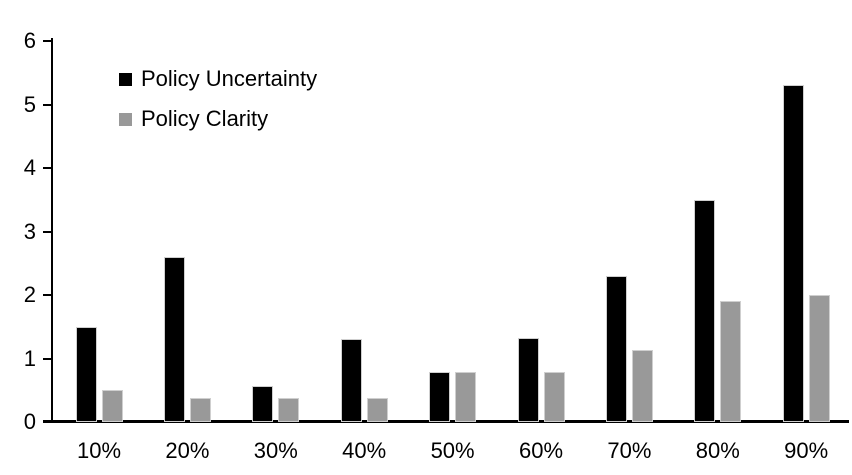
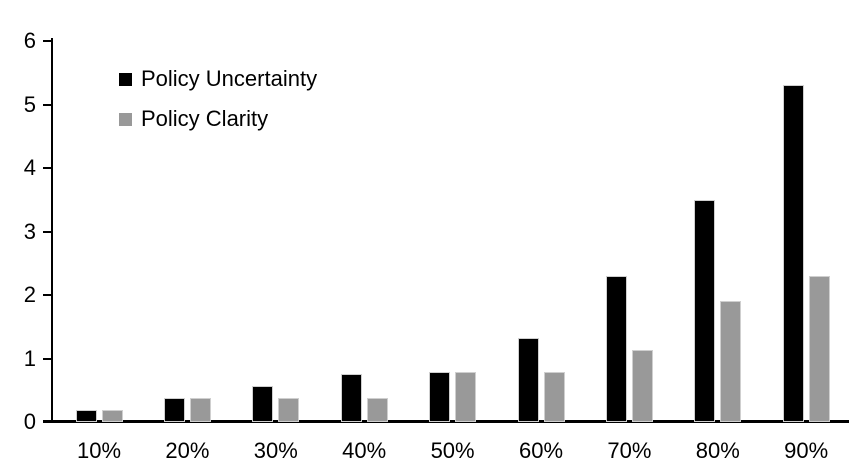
Policy Uncertainty/10%: 1.5 -> 0.2
Policy Clarity/10%: 0.5 -> 0.2
Policy Uncertainty/20%: 2.6 -> 0.4
Policy Uncertainty/40%: 1.3 -> 0.8
Policy Clarity/90%: 2.0 -> 2.3
